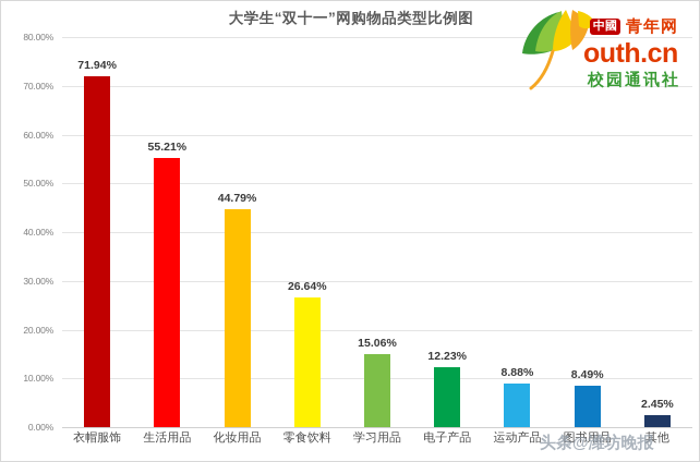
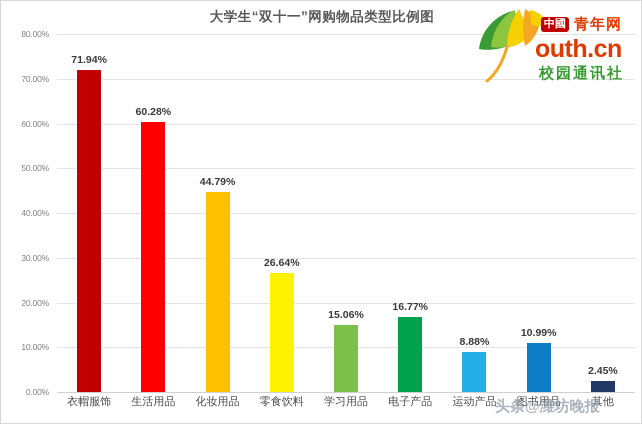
生活用品: 55.21% -> 60.28%
电子产品: 12.23% -> 16.77%
图书用品: 8.49% -> 10.99%
